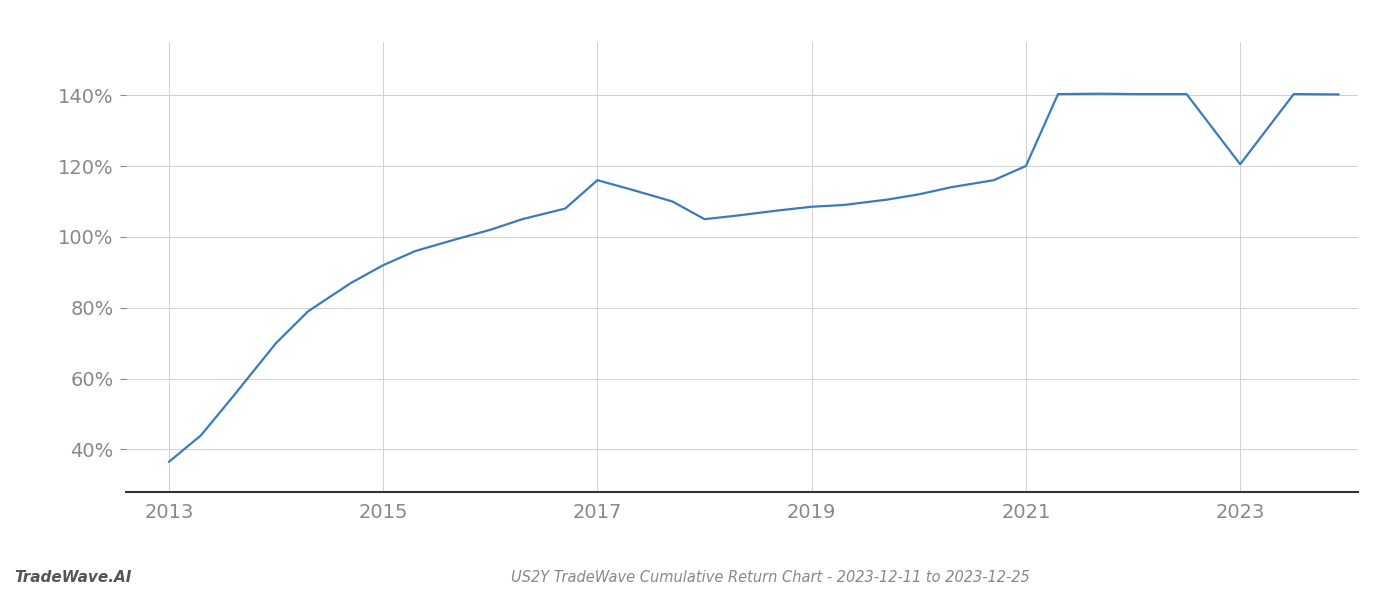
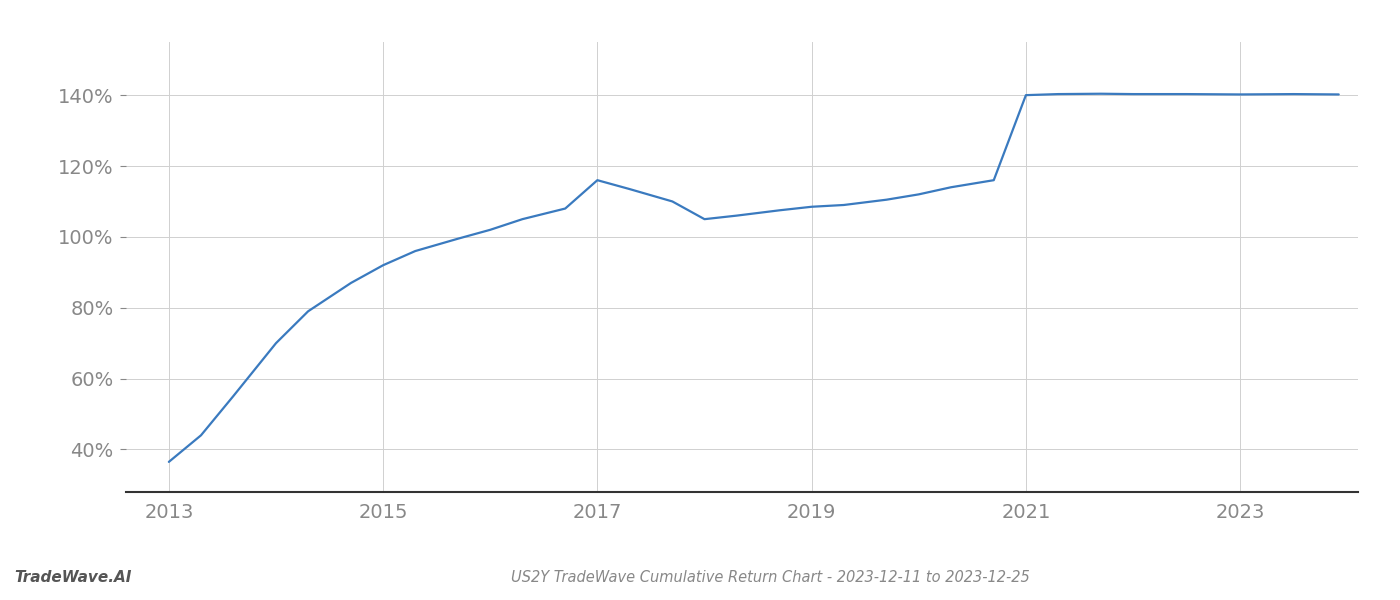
2021: 120.0% -> 140.0%
2023: 120.5% -> 140.2%
